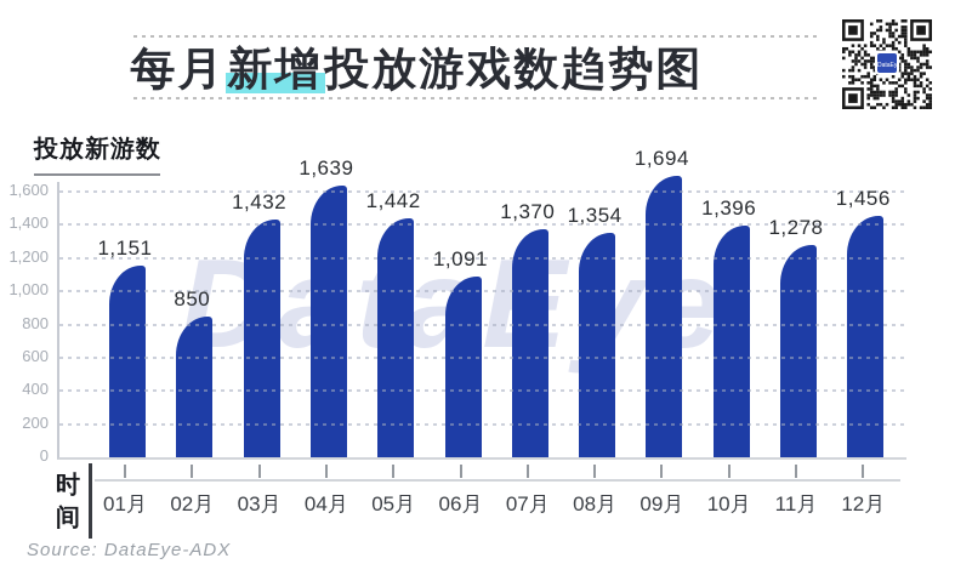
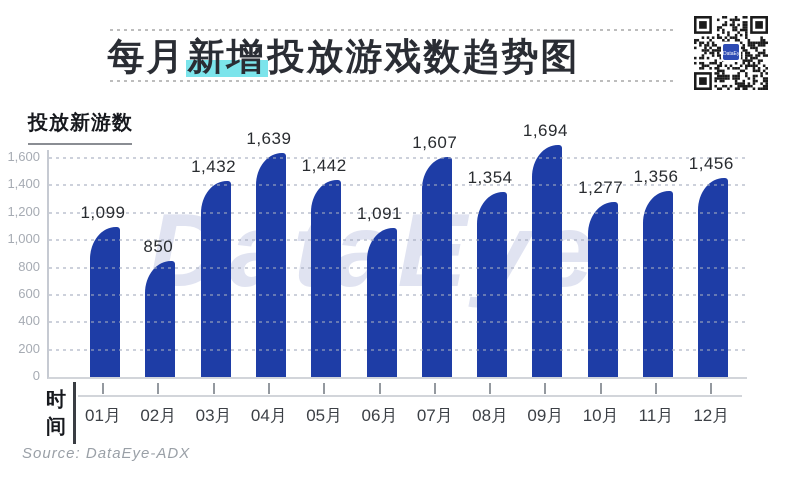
01月: 1,151 -> 1,099
07月: 1,370 -> 1,607
10月: 1,396 -> 1,277
11月: 1,278 -> 1,356
